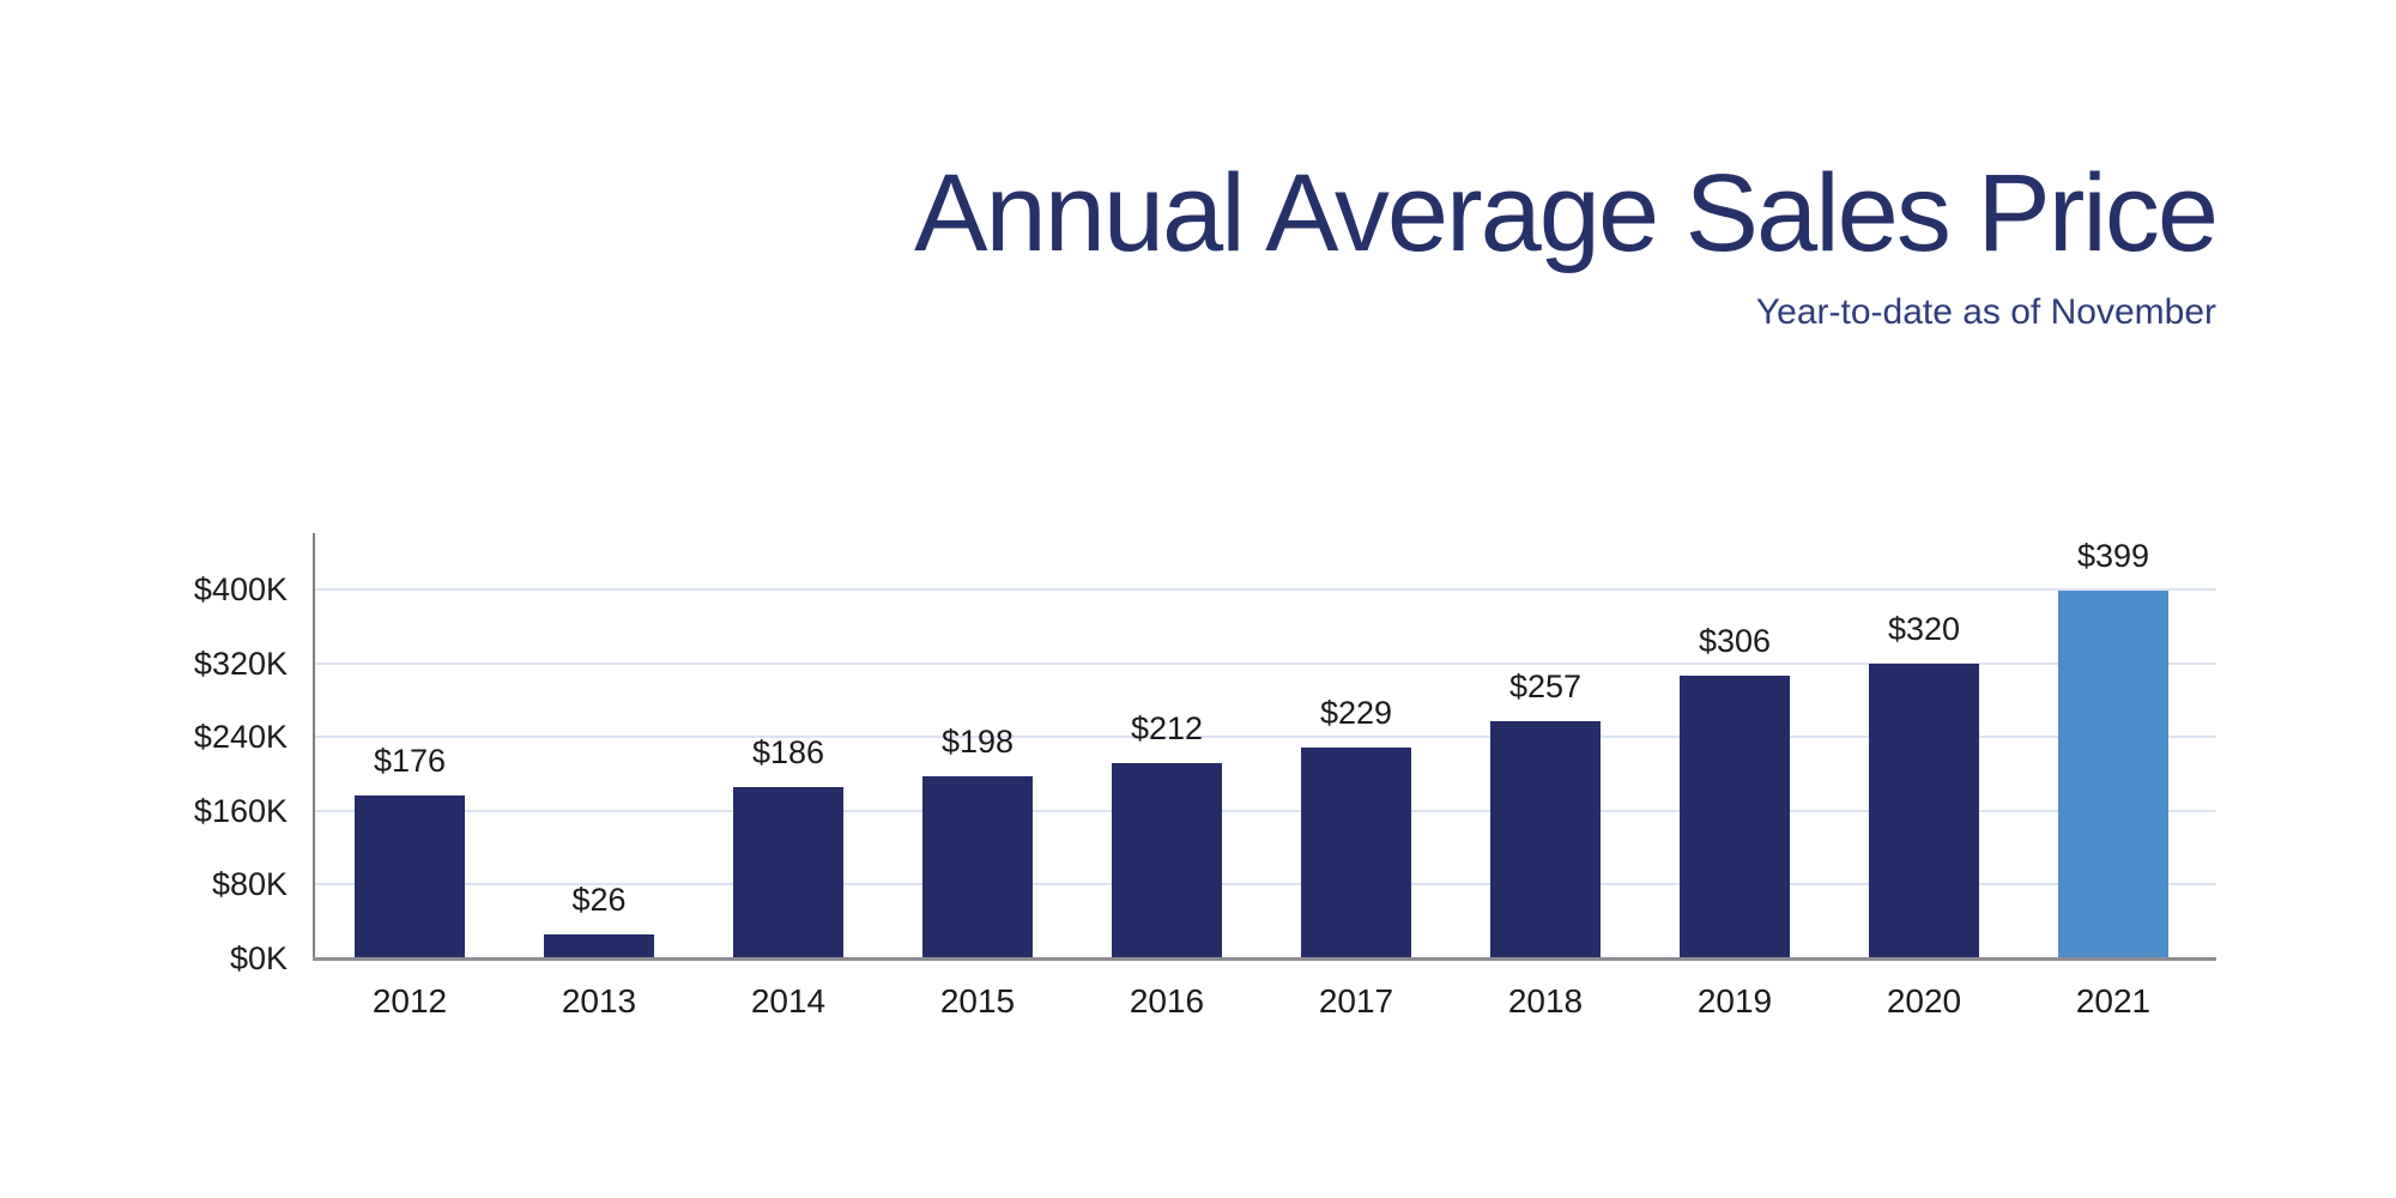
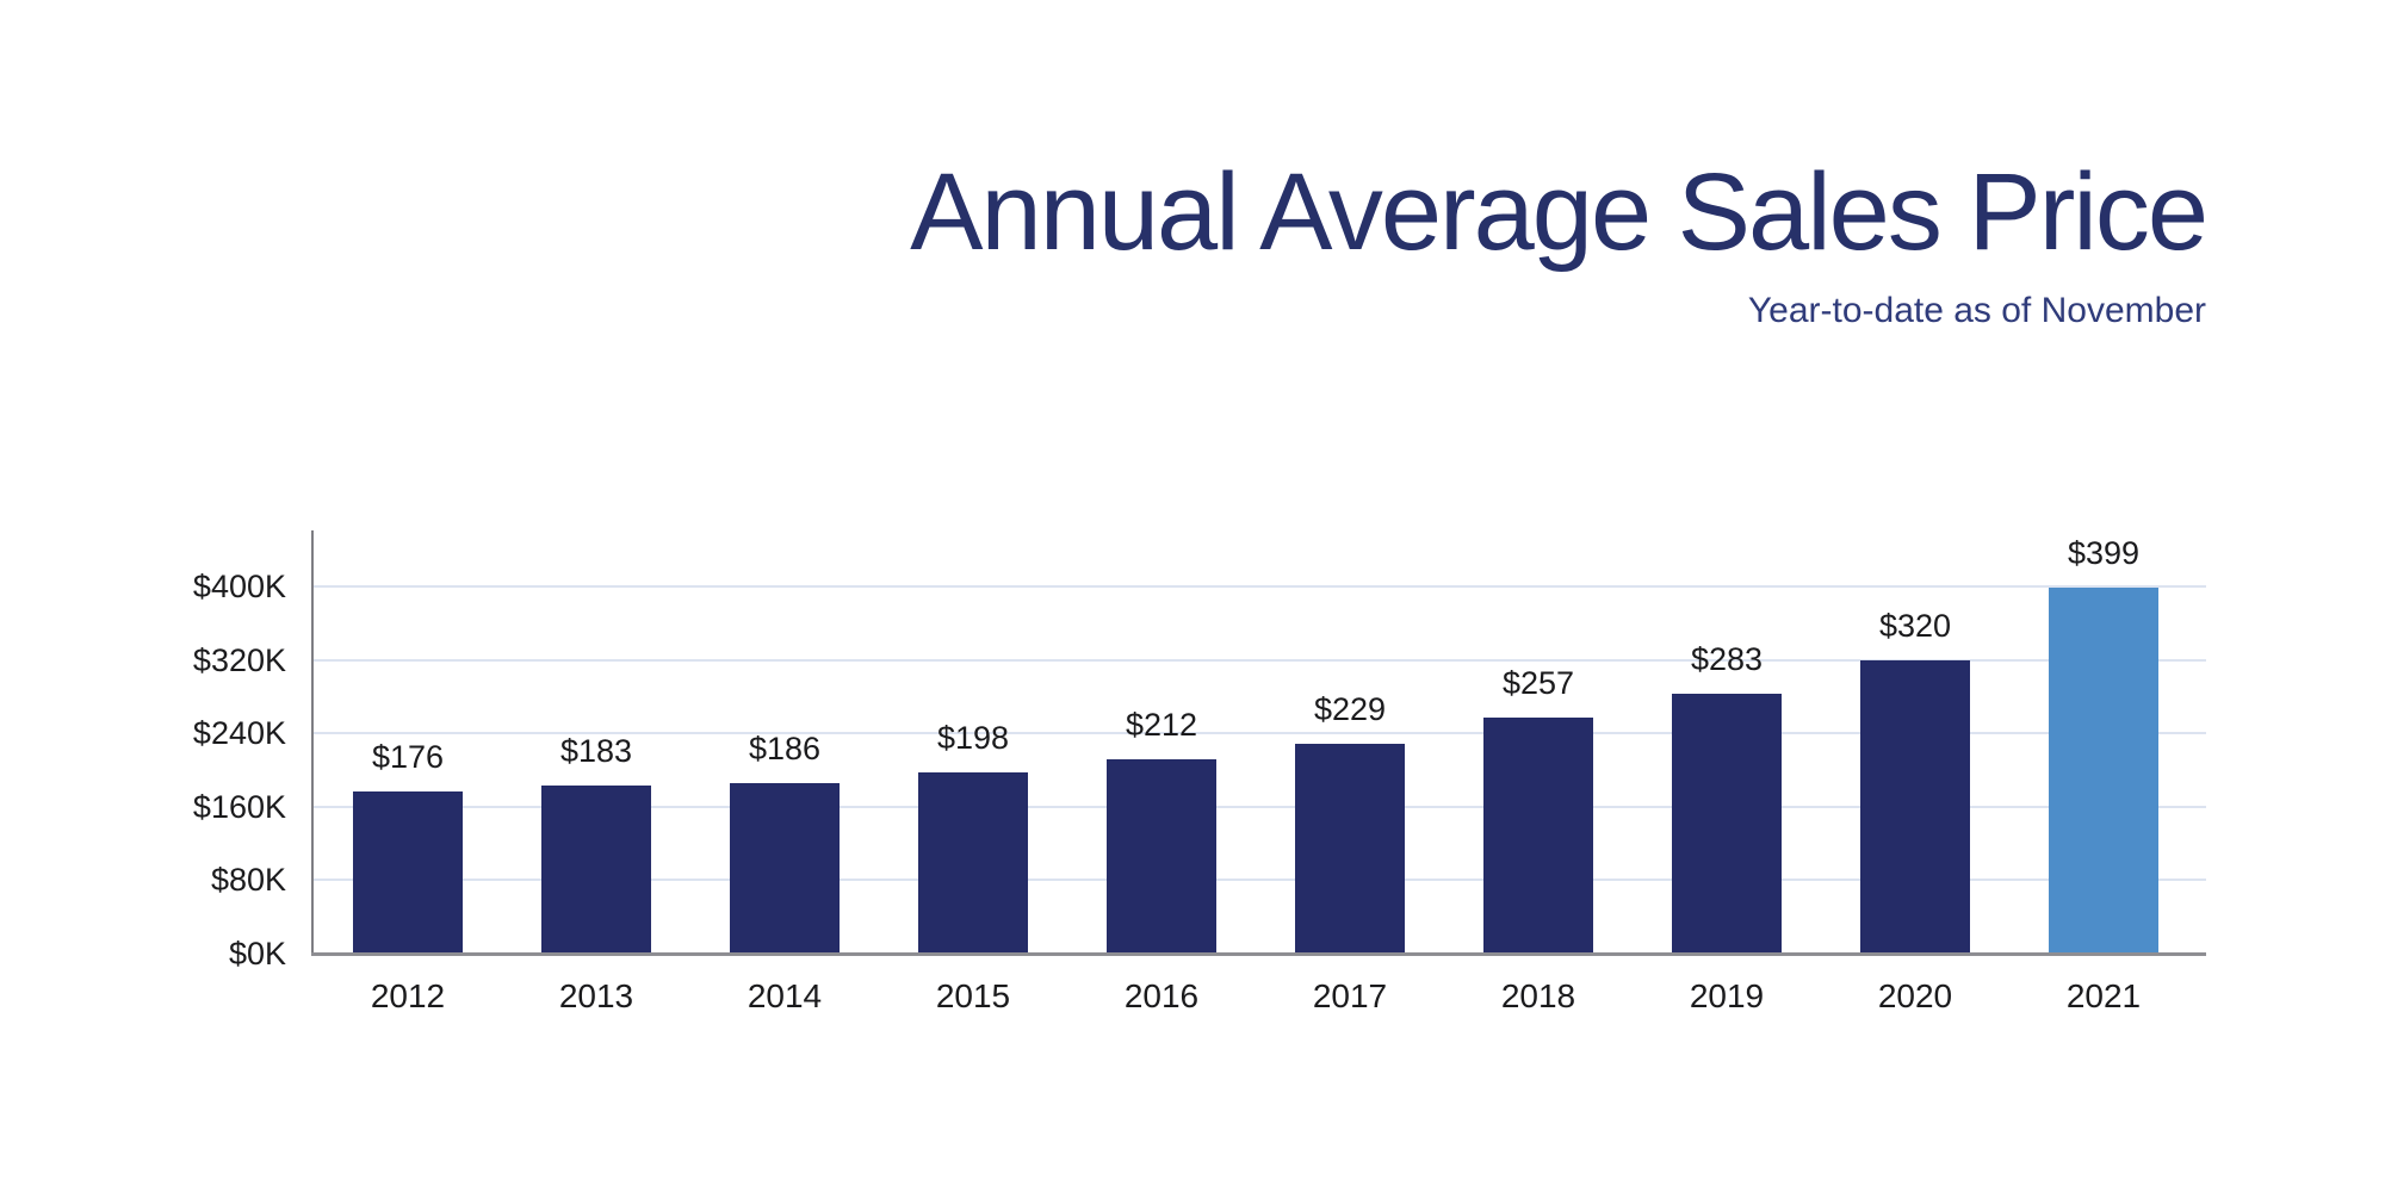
2013: $26 -> $183
2019: $306 -> $283
